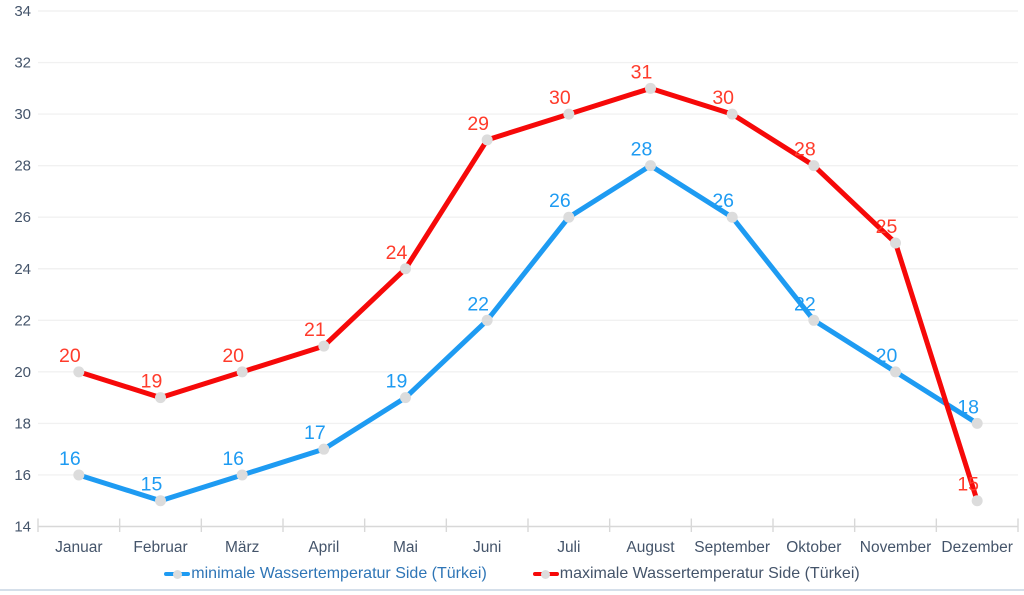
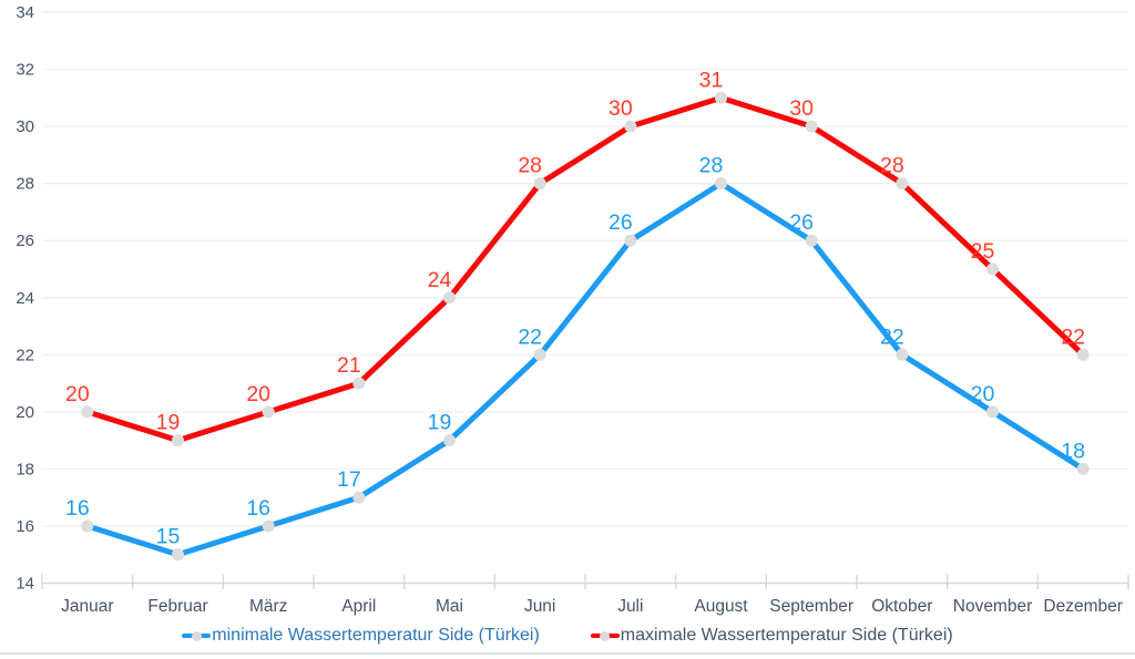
maximale Wassertemperatur Side (Türkei)/Juni: 29 -> 28
maximale Wassertemperatur Side (Türkei)/Dezember: 15 -> 22
